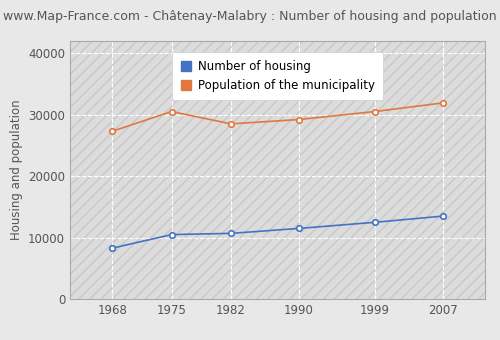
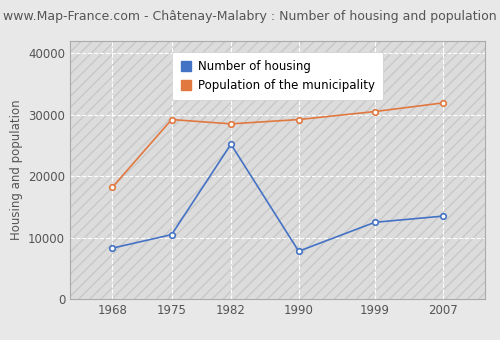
Population of the municipality/1968: 27300 -> 18200
Population of the municipality/1975: 30500 -> 29200
Number of housing/1982: 10700 -> 25200
Number of housing/1990: 11500 -> 7800
